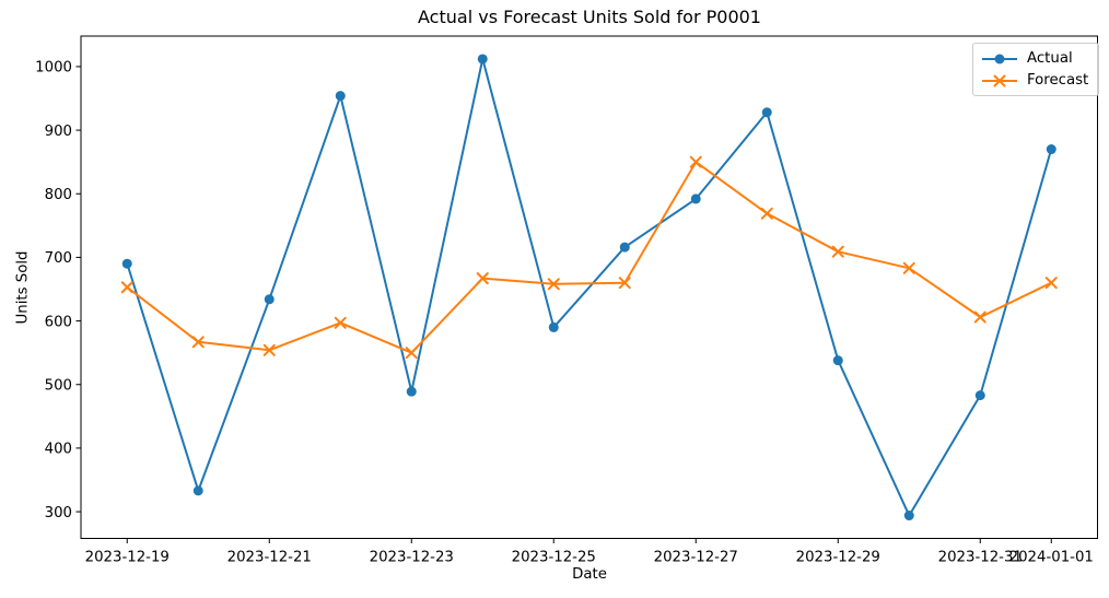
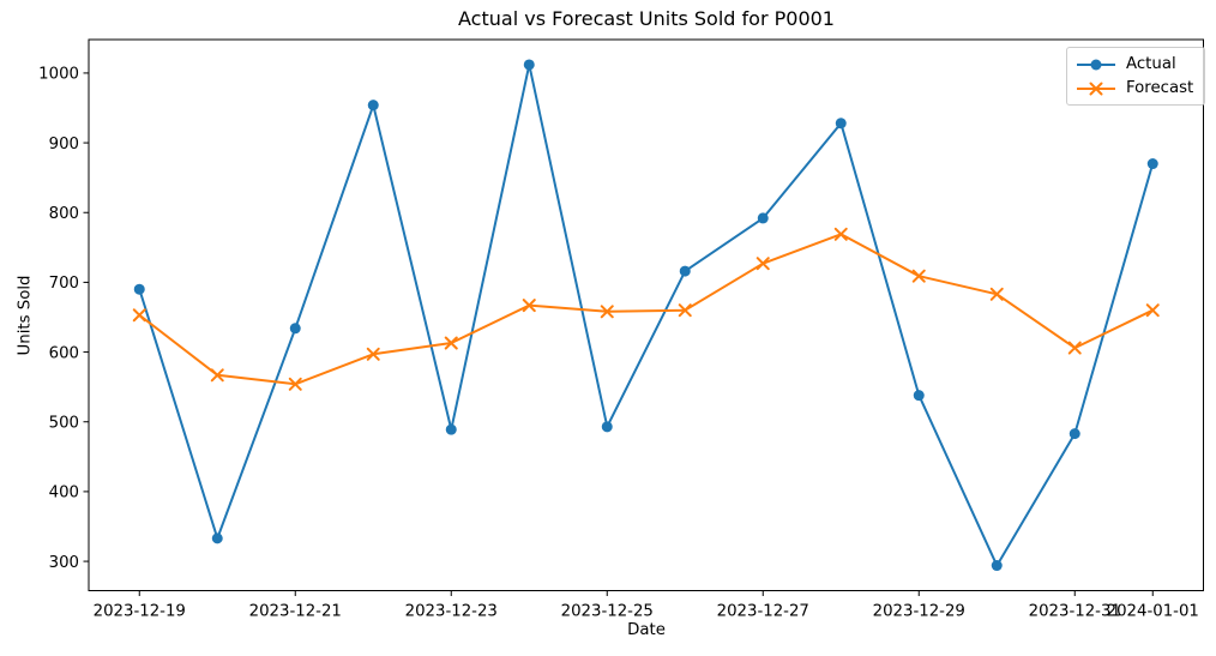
Forecast/2023-12-23: 550 -> 610
Actual/2023-12-25: 590 -> 490
Forecast/2023-12-27: 850 -> 730
